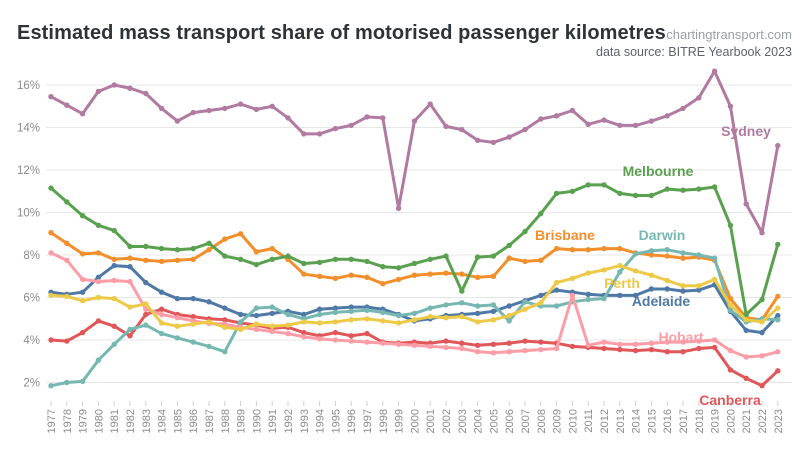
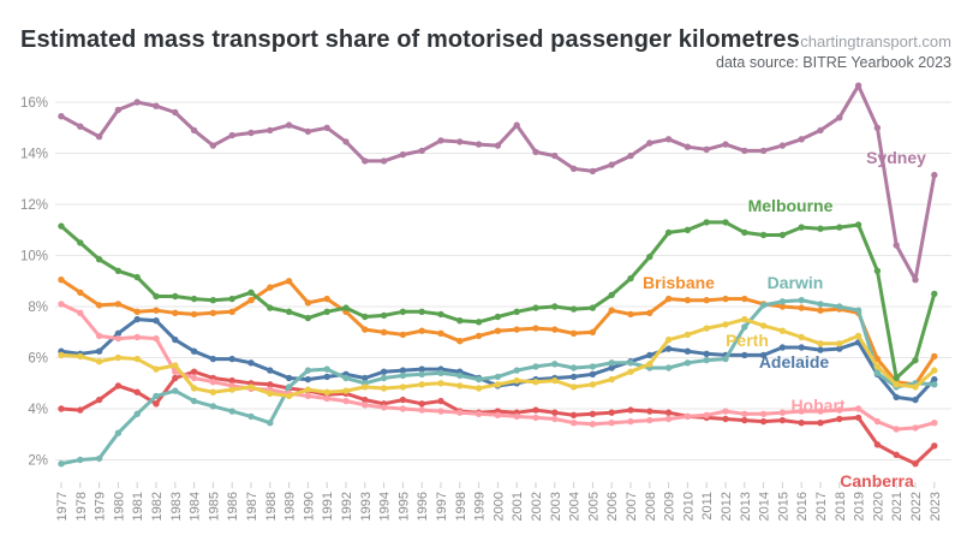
Sydney/1999: 10.2% -> 14.3%
Melbourne/2003: 6.3% -> 8.0%
Darwin/2006: 4.9% -> 5.8%
Hobart/2010: 6.1% -> 3.7%
Sydney/2010: 14.8% -> 14.2%
